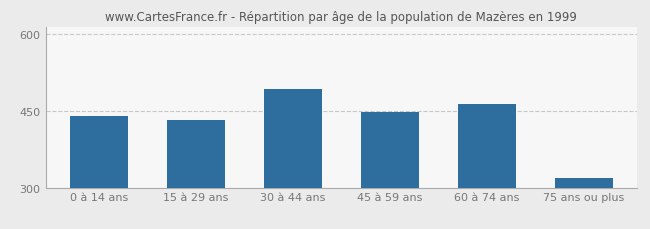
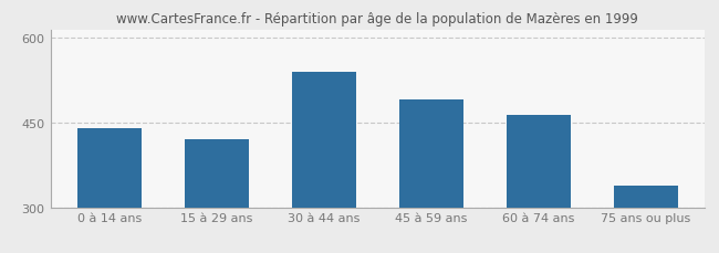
15 à 29 ans: 432 -> 420
30 à 44 ans: 492 -> 540
45 à 59 ans: 447 -> 490
75 ans ou plus: 318 -> 338
